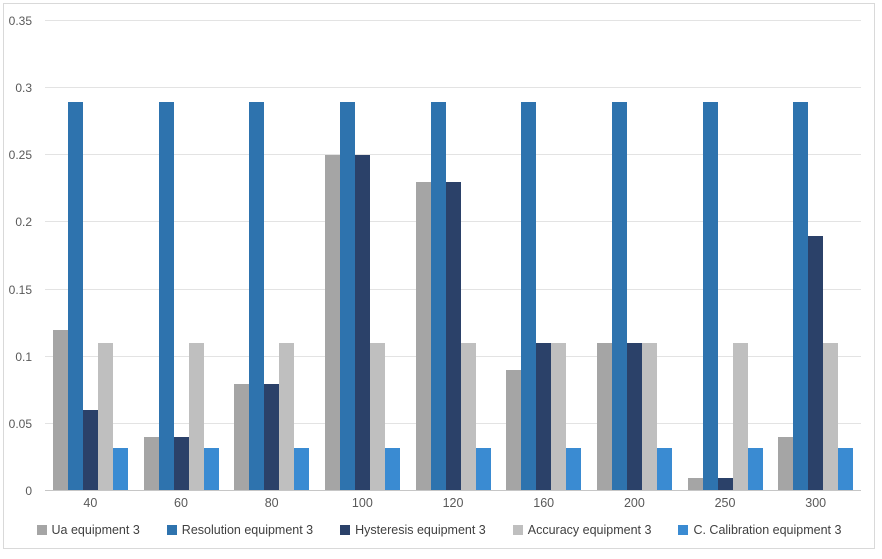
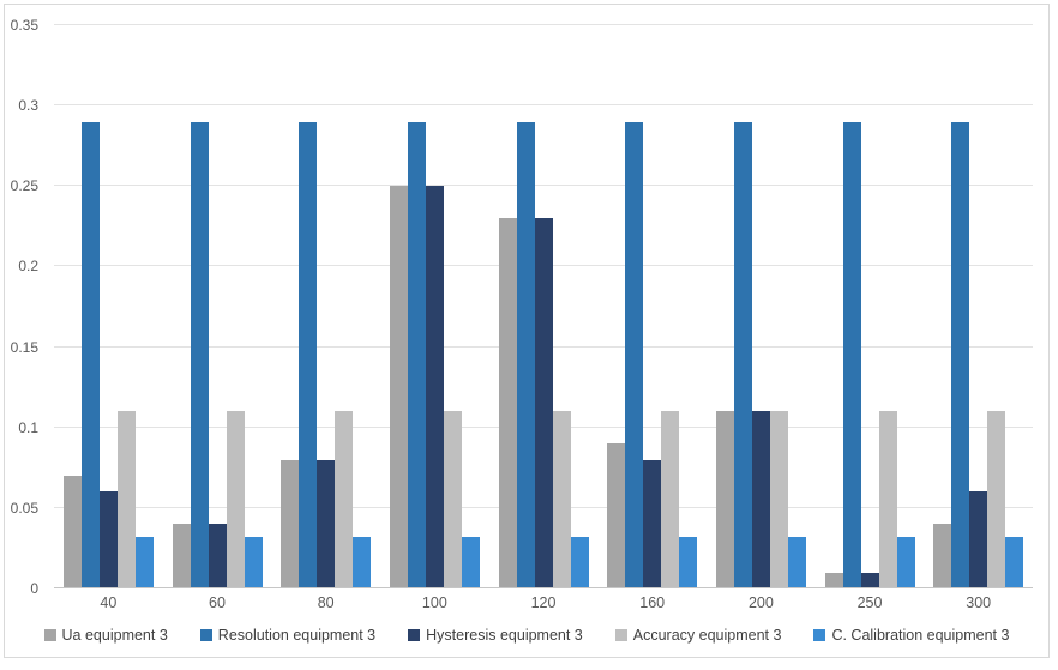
Ua equipment 3/40: 0.12 -> 0.07
Hysteresis equipment 3/160: 0.11 -> 0.08
Hysteresis equipment 3/300: 0.19 -> 0.06
